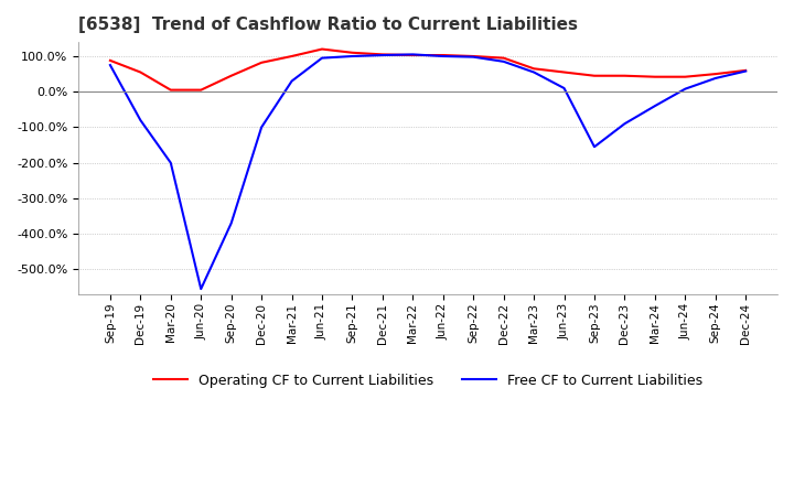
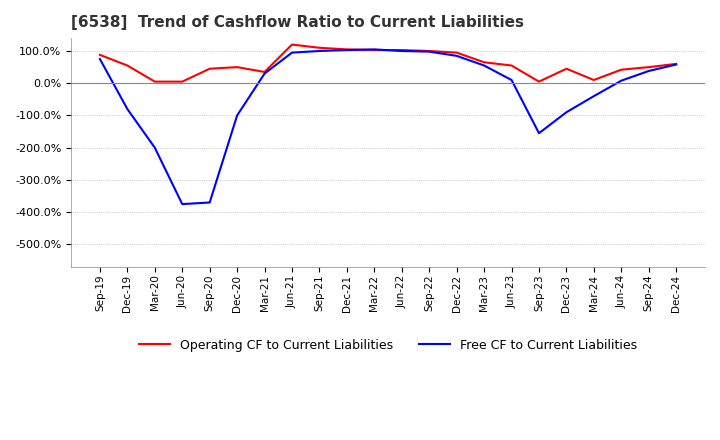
Free CF to Current Liabilities/Jun-20: -555% -> -375%
Operating CF to Current Liabilities/Dec-20: 82% -> 50%
Operating CF to Current Liabilities/Mar-21: 100% -> 35%
Operating CF to Current Liabilities/Sep-23: 45% -> 5%
Operating CF to Current Liabilities/Mar-24: 42% -> 10%
